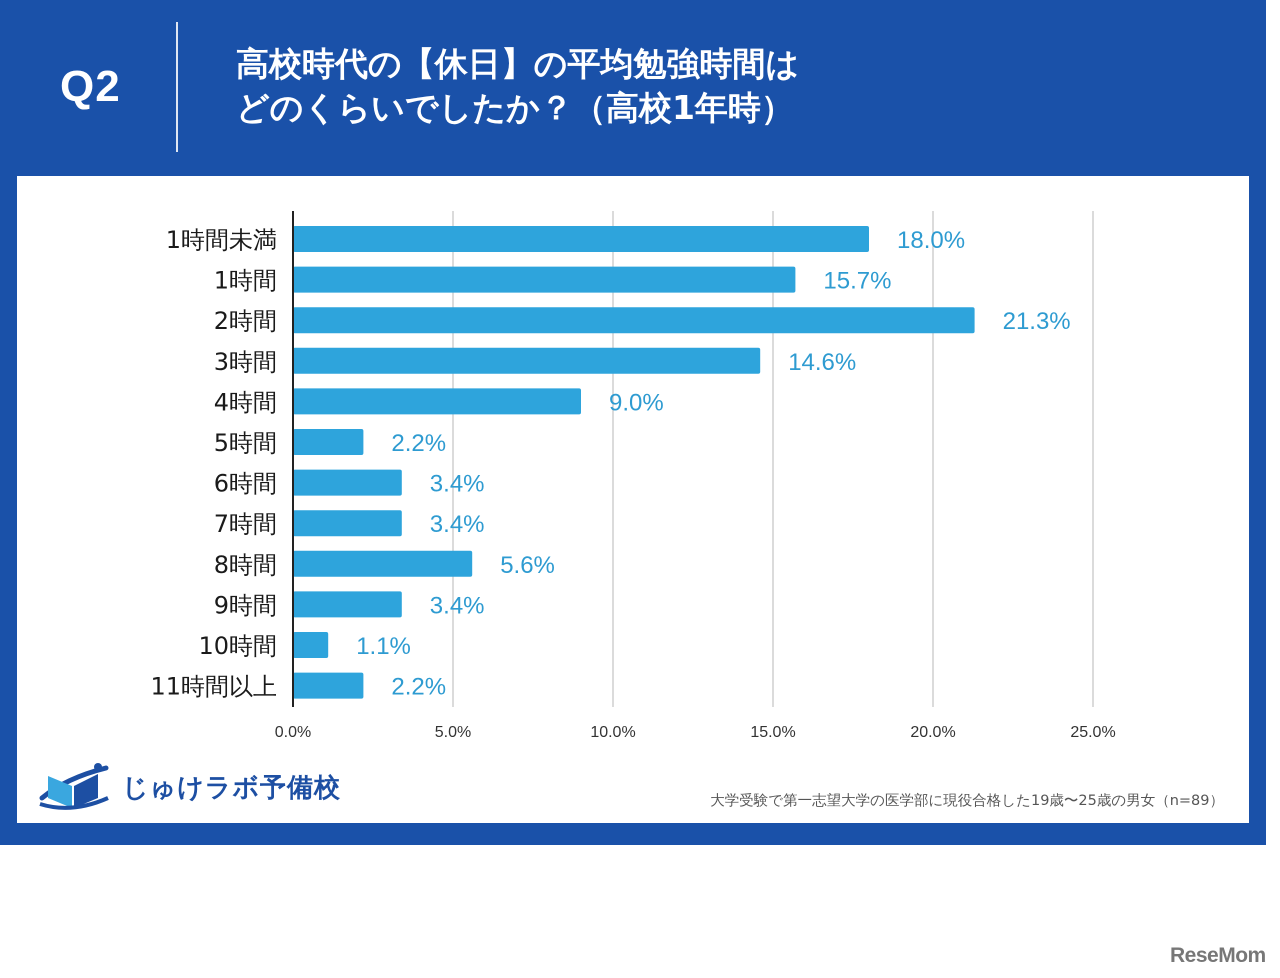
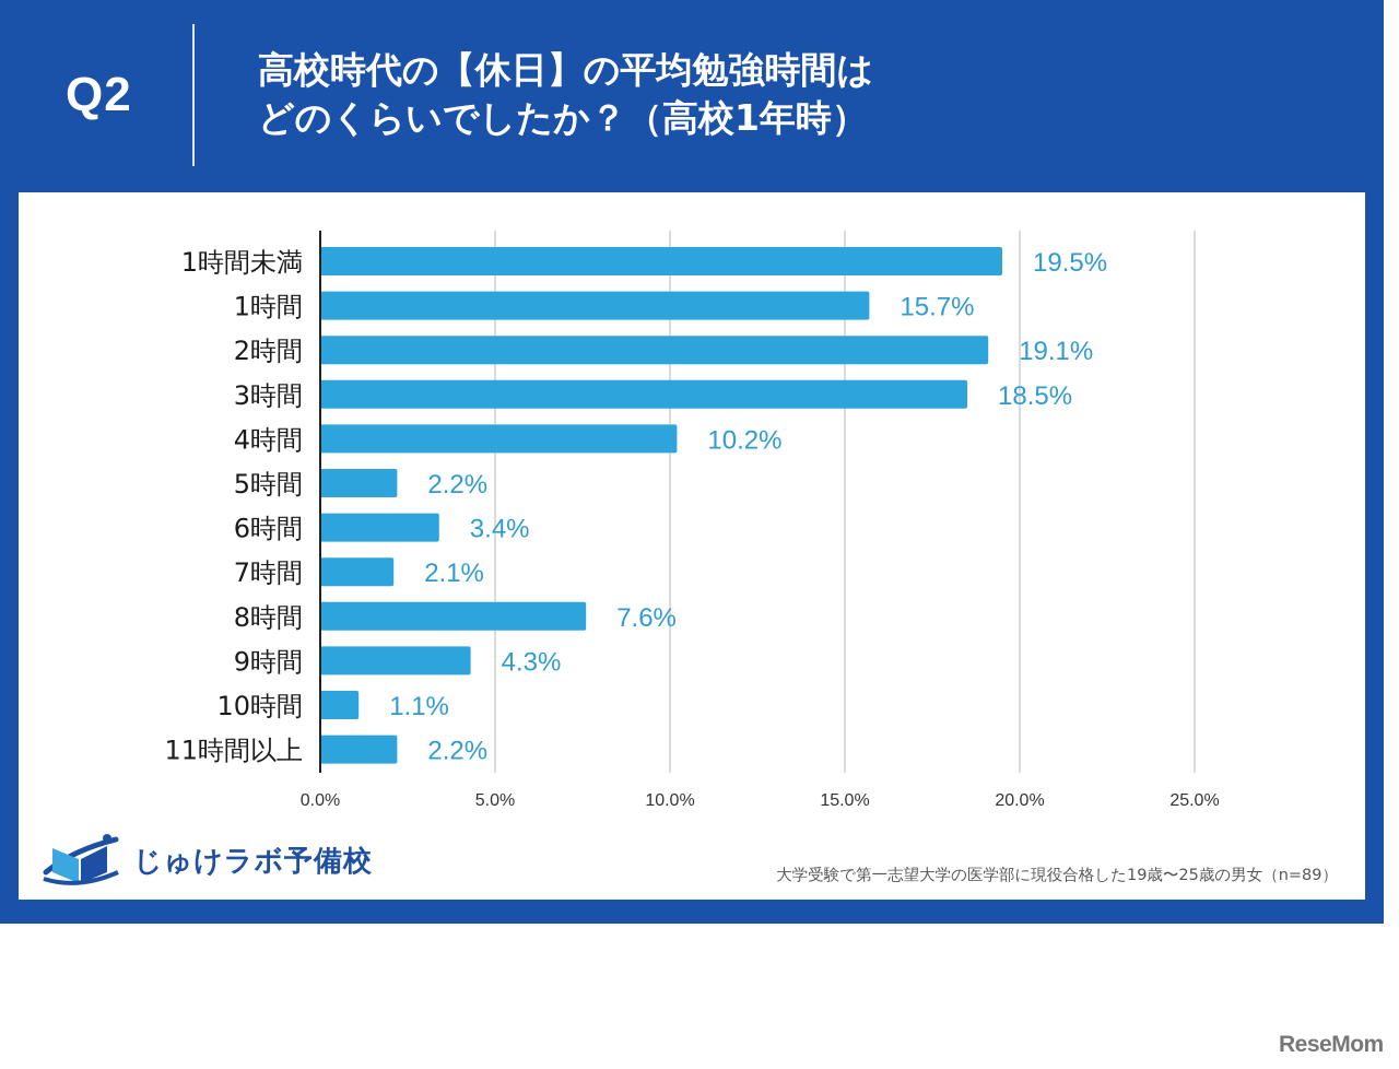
1時間未満: 18.0% -> 19.5%
2時間: 21.3% -> 19.1%
3時間: 14.6% -> 18.5%
4時間: 9.0% -> 10.2%
7時間: 3.4% -> 2.1%
8時間: 5.6% -> 7.6%
9時間: 3.4% -> 4.3%
